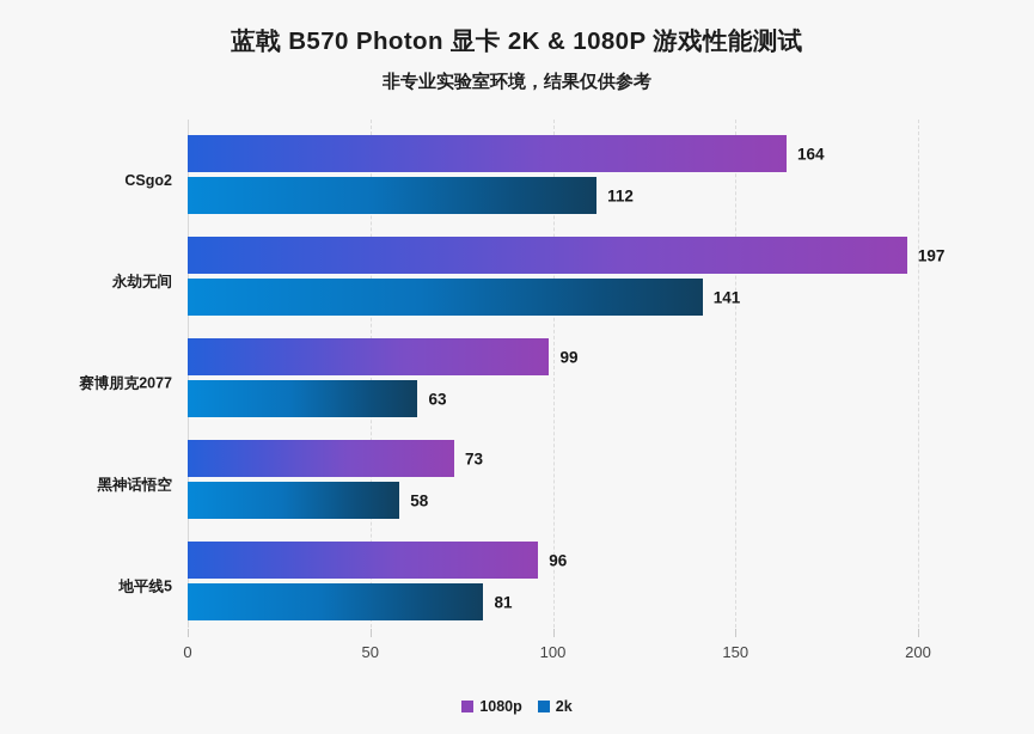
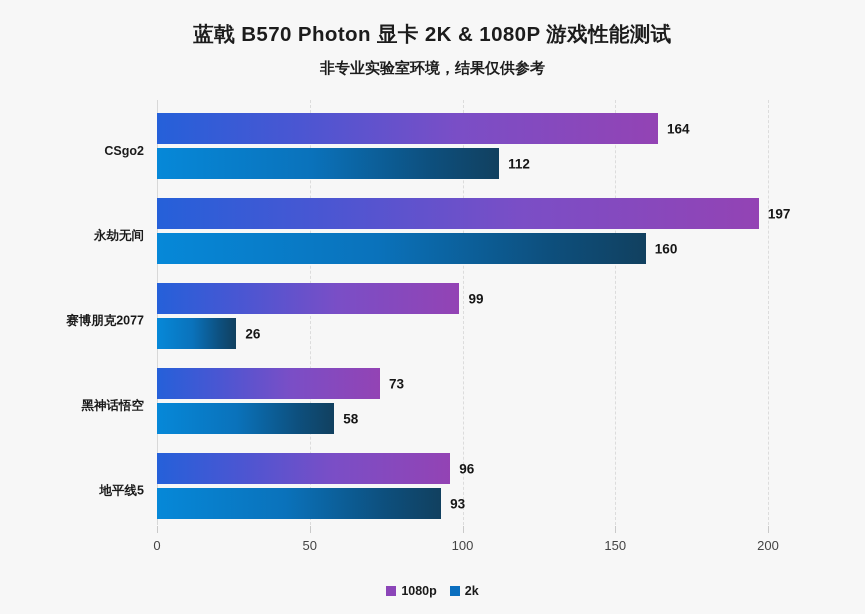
2k/永劫无间: 141 -> 160
2k/赛博朋克2077: 63 -> 26
2k/地平线5: 81 -> 93
